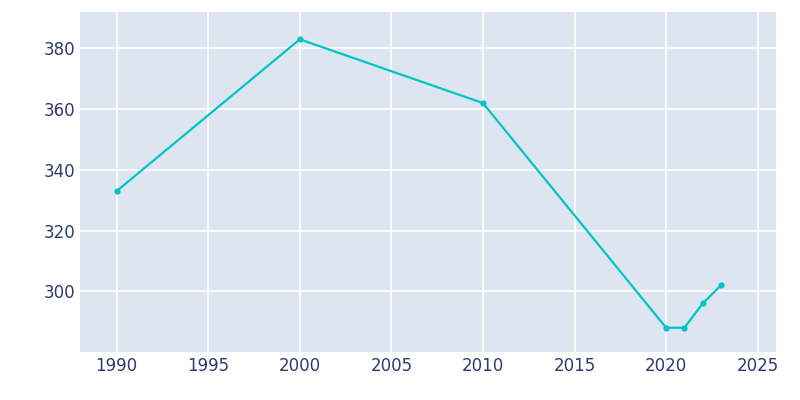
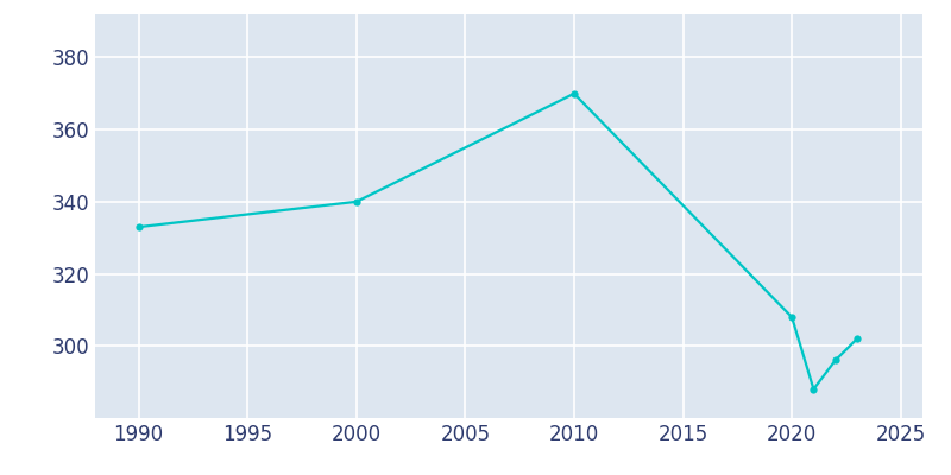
2000: 383 -> 340
2010: 362 -> 370
2020: 288 -> 308
